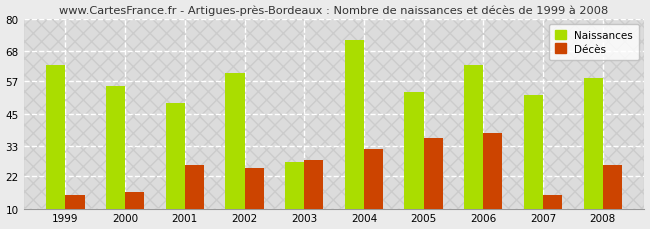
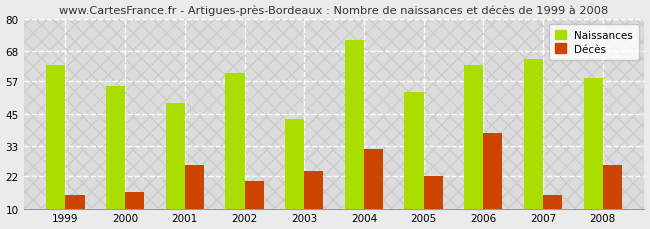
Décès/2002: 25 -> 20
Naissances/2003: 27 -> 43
Décès/2003: 28 -> 24
Décès/2005: 36 -> 22
Naissances/2007: 52 -> 65
